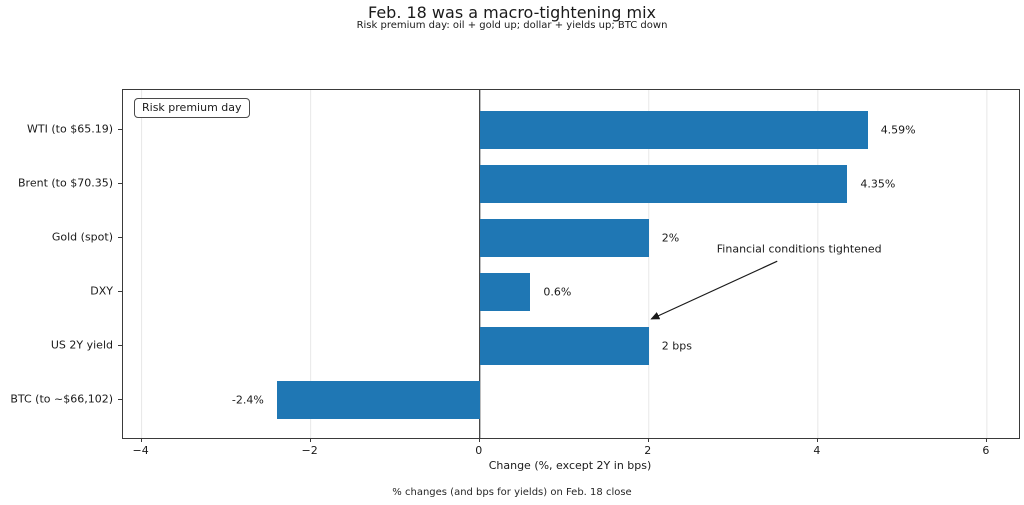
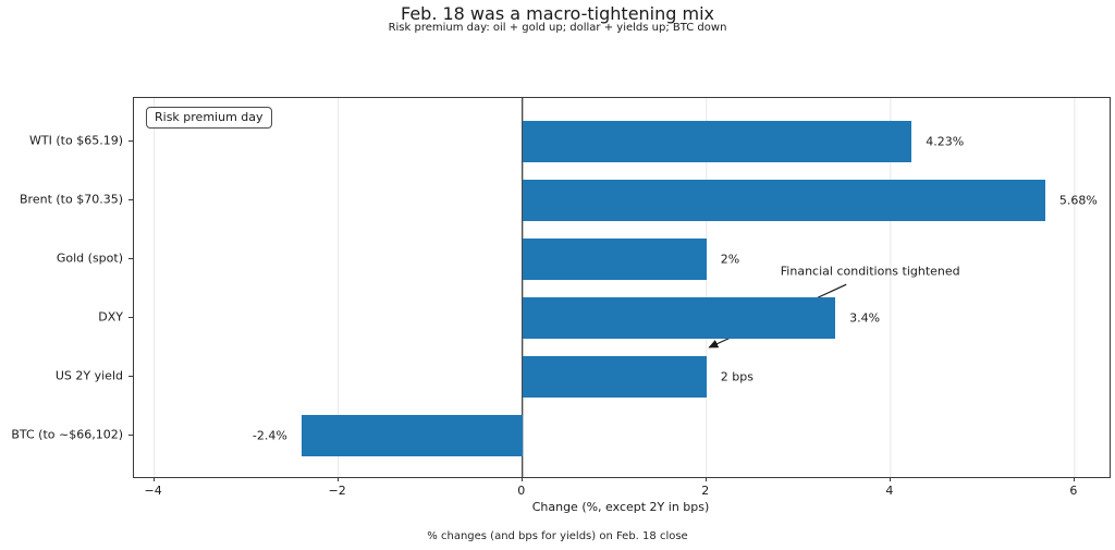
WTI (to $65.19): 4.59% -> 4.23%
Brent (to $70.35): 4.35% -> 5.68%
DXY: 0.6% -> 3.4%
